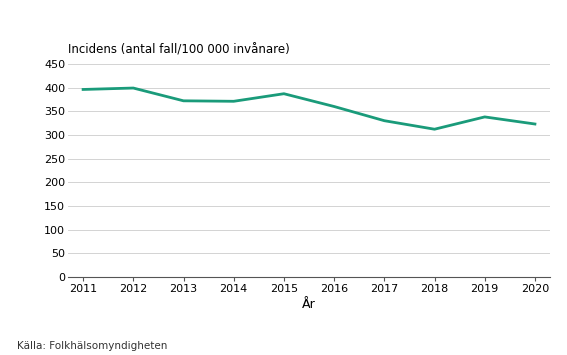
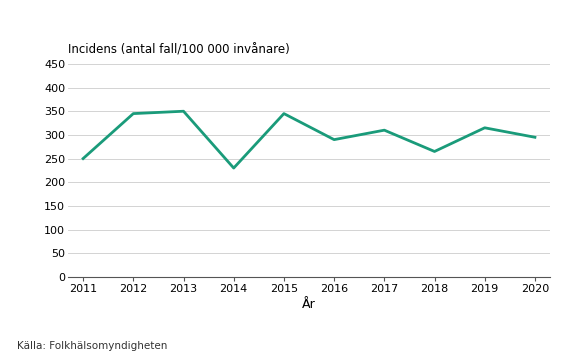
2011: 396 -> 250
2012: 399 -> 345
2013: 372 -> 350
2014: 371 -> 230
2015: 387 -> 345
2016: 360 -> 290
2017: 330 -> 310
2018: 312 -> 265
2019: 338 -> 315
2020: 323 -> 295
